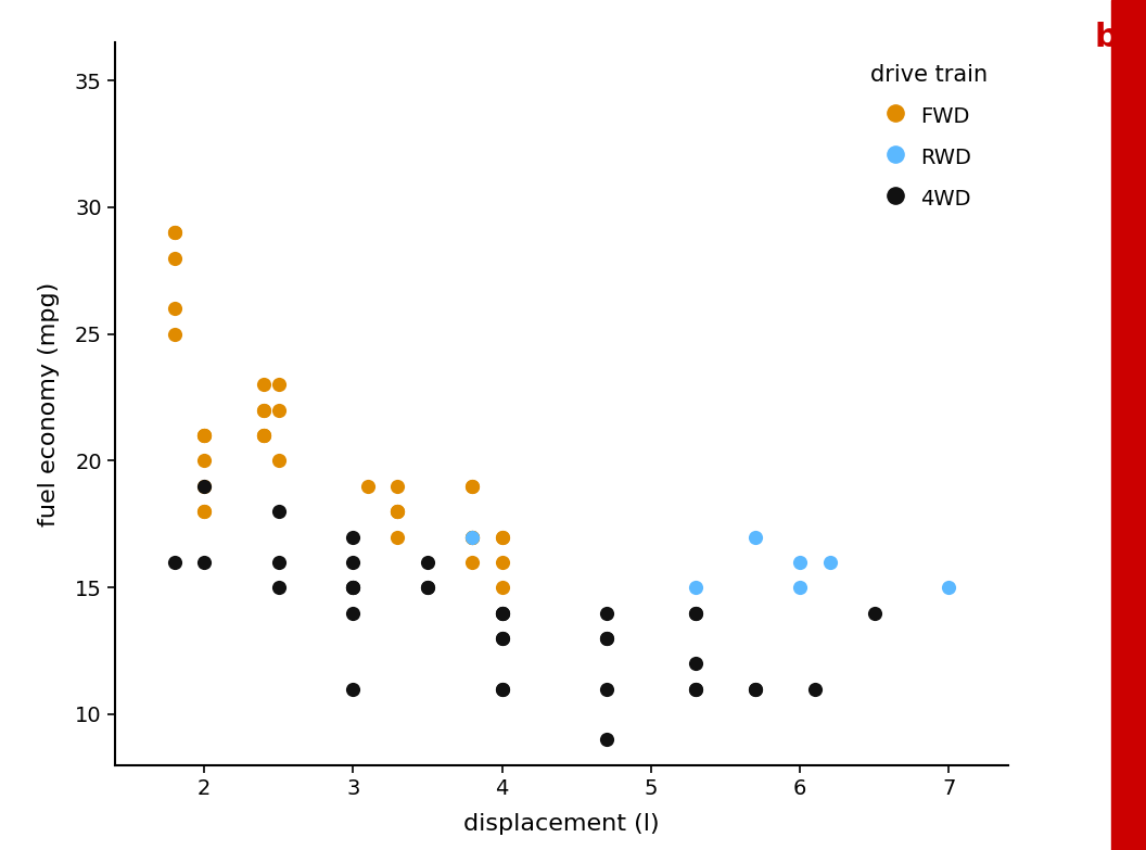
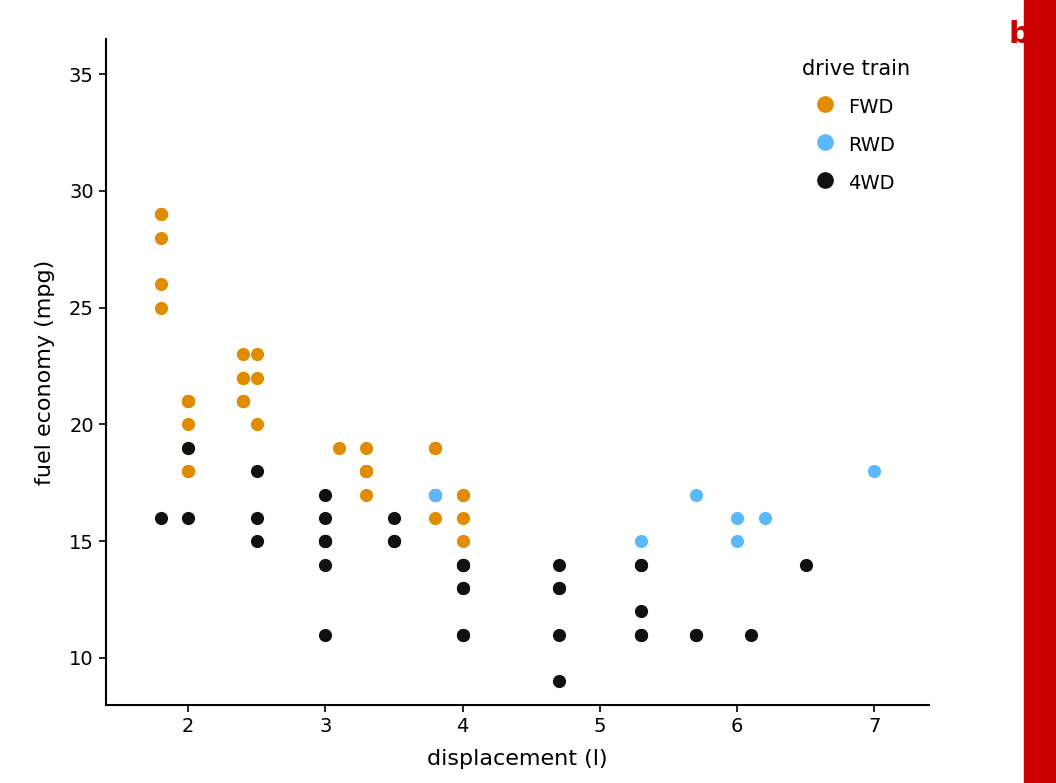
RWD/7: 15 -> 18
